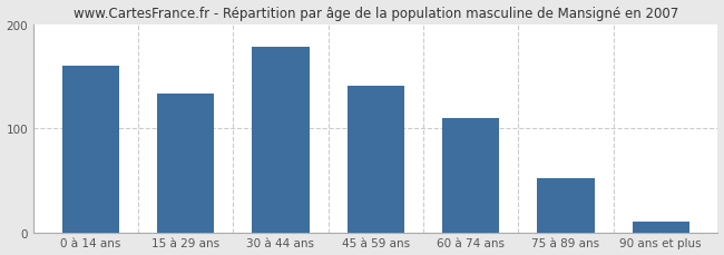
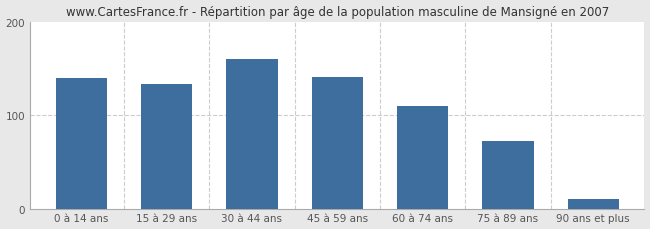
0 à 14 ans: 160 -> 140
30 à 44 ans: 178 -> 160
75 à 89 ans: 52 -> 72
